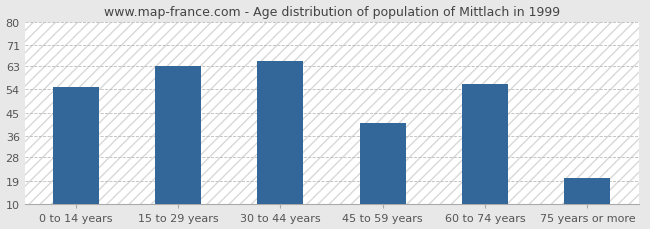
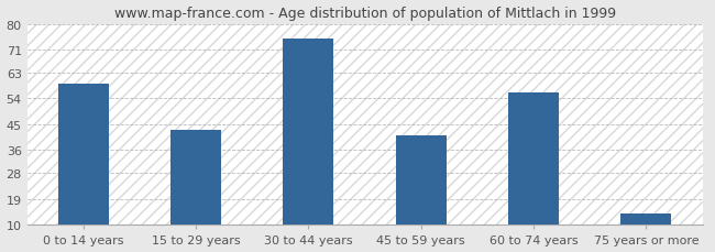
0 to 14 years: 55 -> 59
15 to 29 years: 63 -> 43
30 to 44 years: 65 -> 75
75 years or more: 20 -> 14
